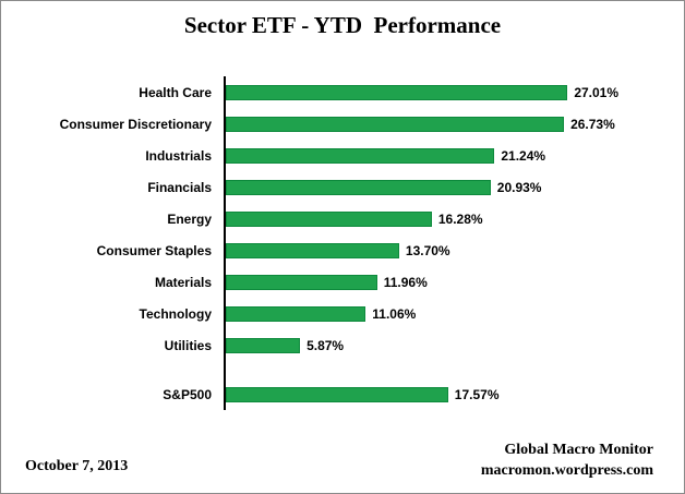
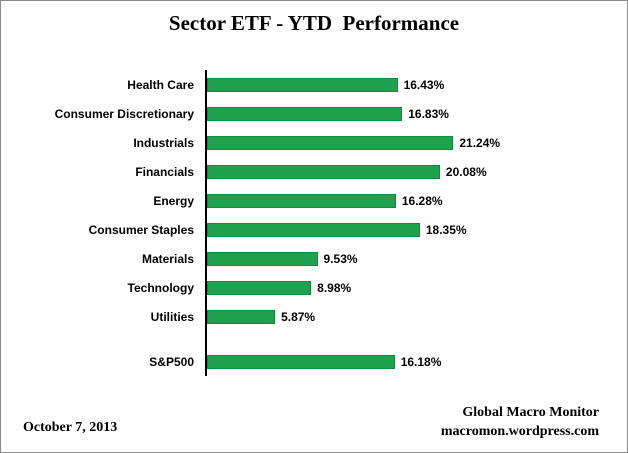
Health Care: 27.01% -> 16.43%
Consumer Discretionary: 26.73% -> 16.83%
Financials: 20.93% -> 20.08%
Consumer Staples: 13.70% -> 18.35%
Materials: 11.96% -> 9.53%
Technology: 11.06% -> 8.98%
S&P500: 17.57% -> 16.18%
